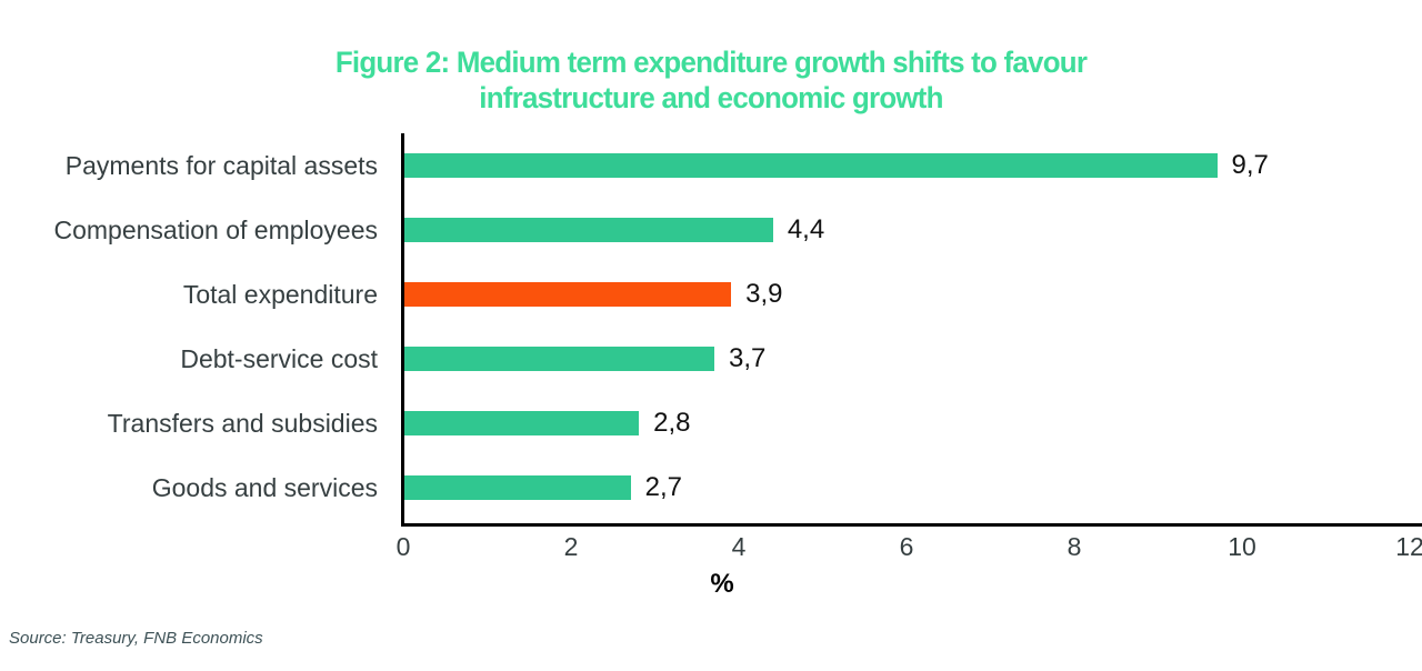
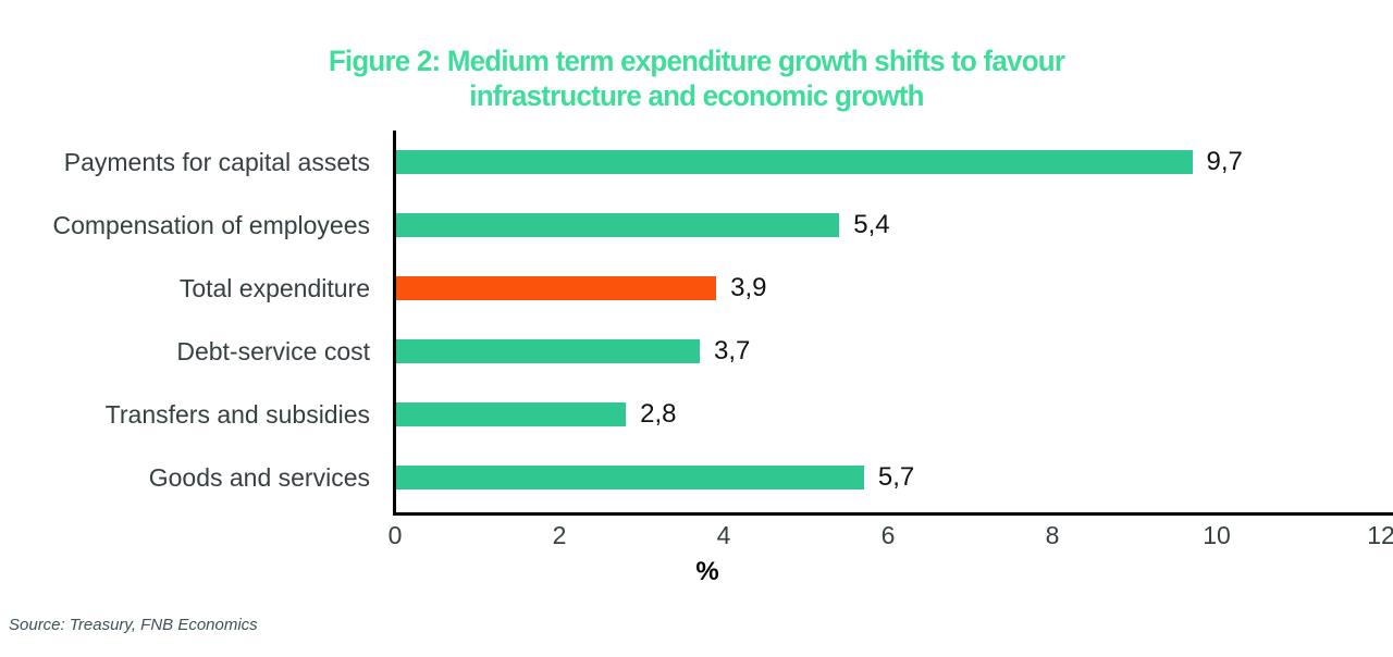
Compensation of employees: 4,4 -> 5,4
Goods and services: 2,7 -> 5,7
